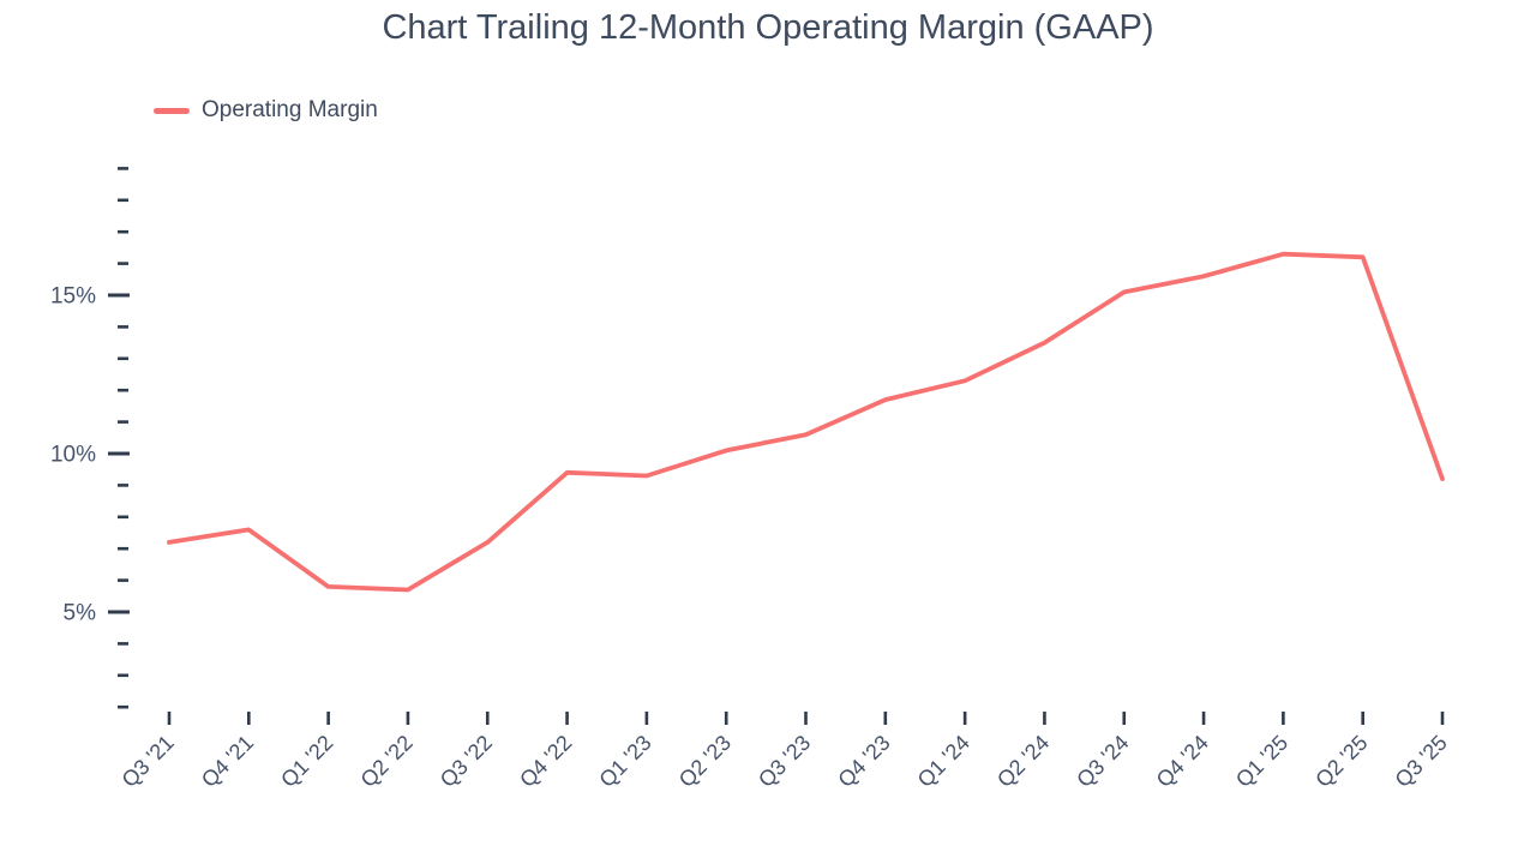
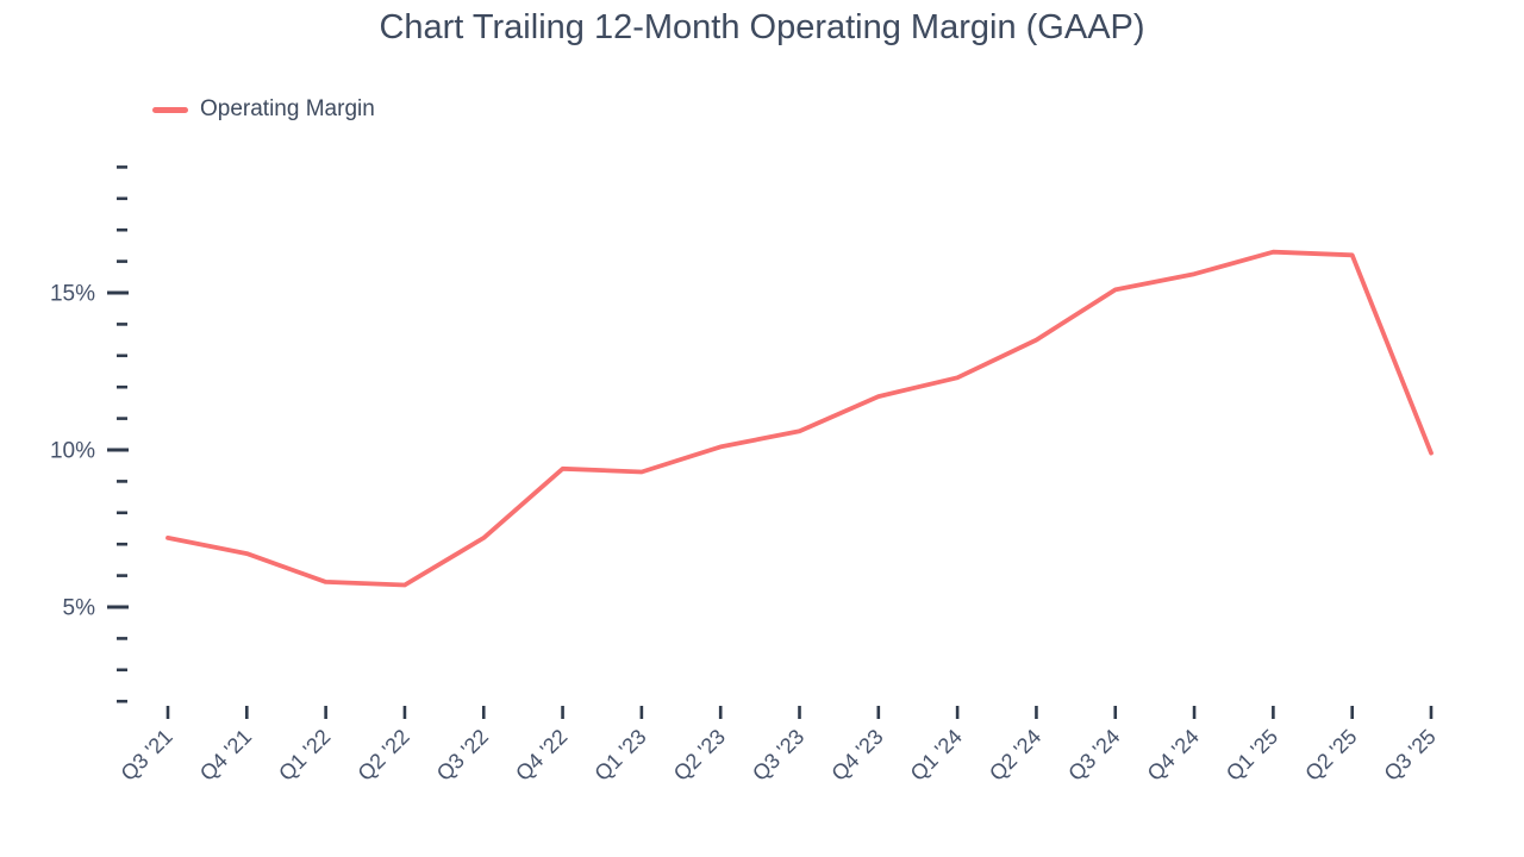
Q4 '21: 7.6% -> 6.7%
Q3 '25: 9.2% -> 9.9%
